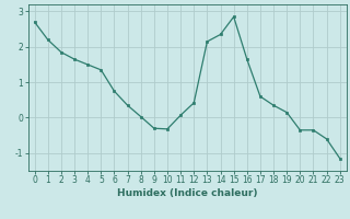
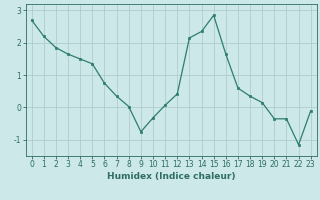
9: -0.30 -> -0.75
22: -0.60 -> -1.15
23: -1.15 -> -0.10
